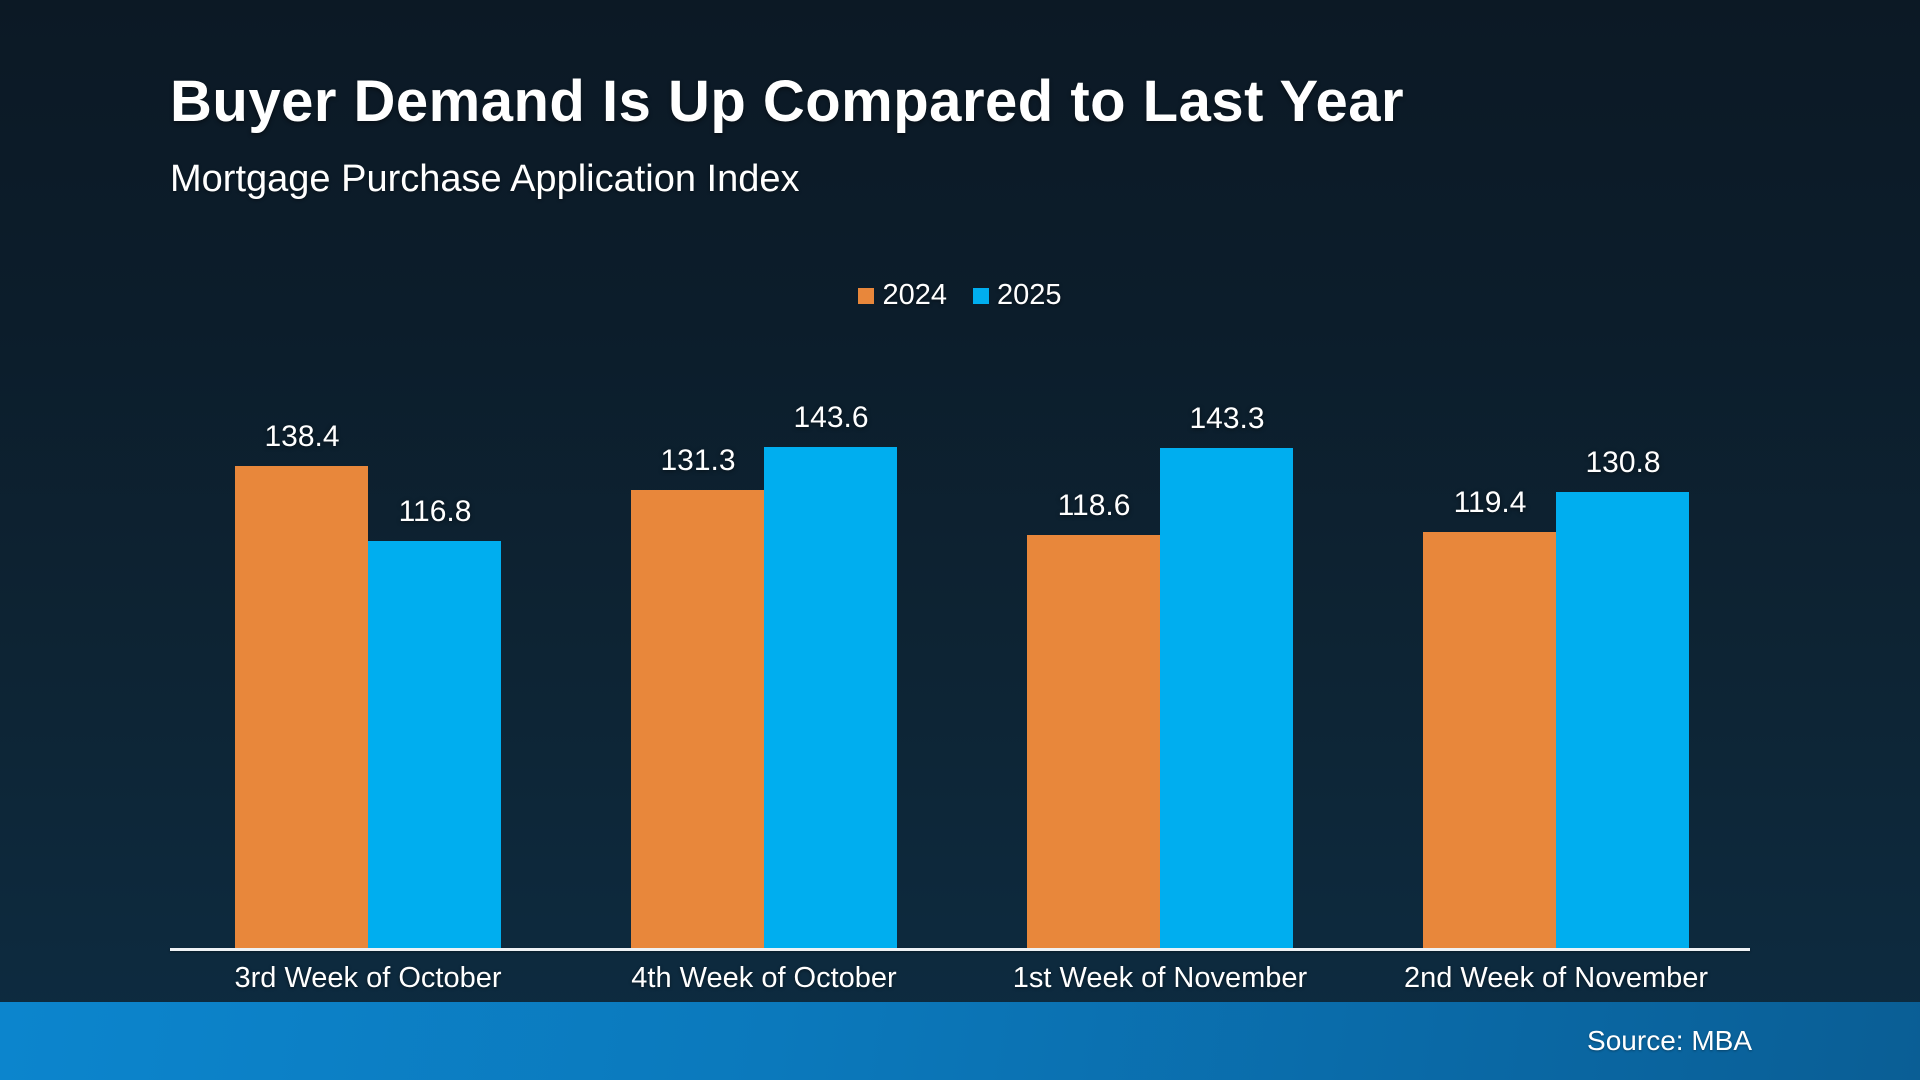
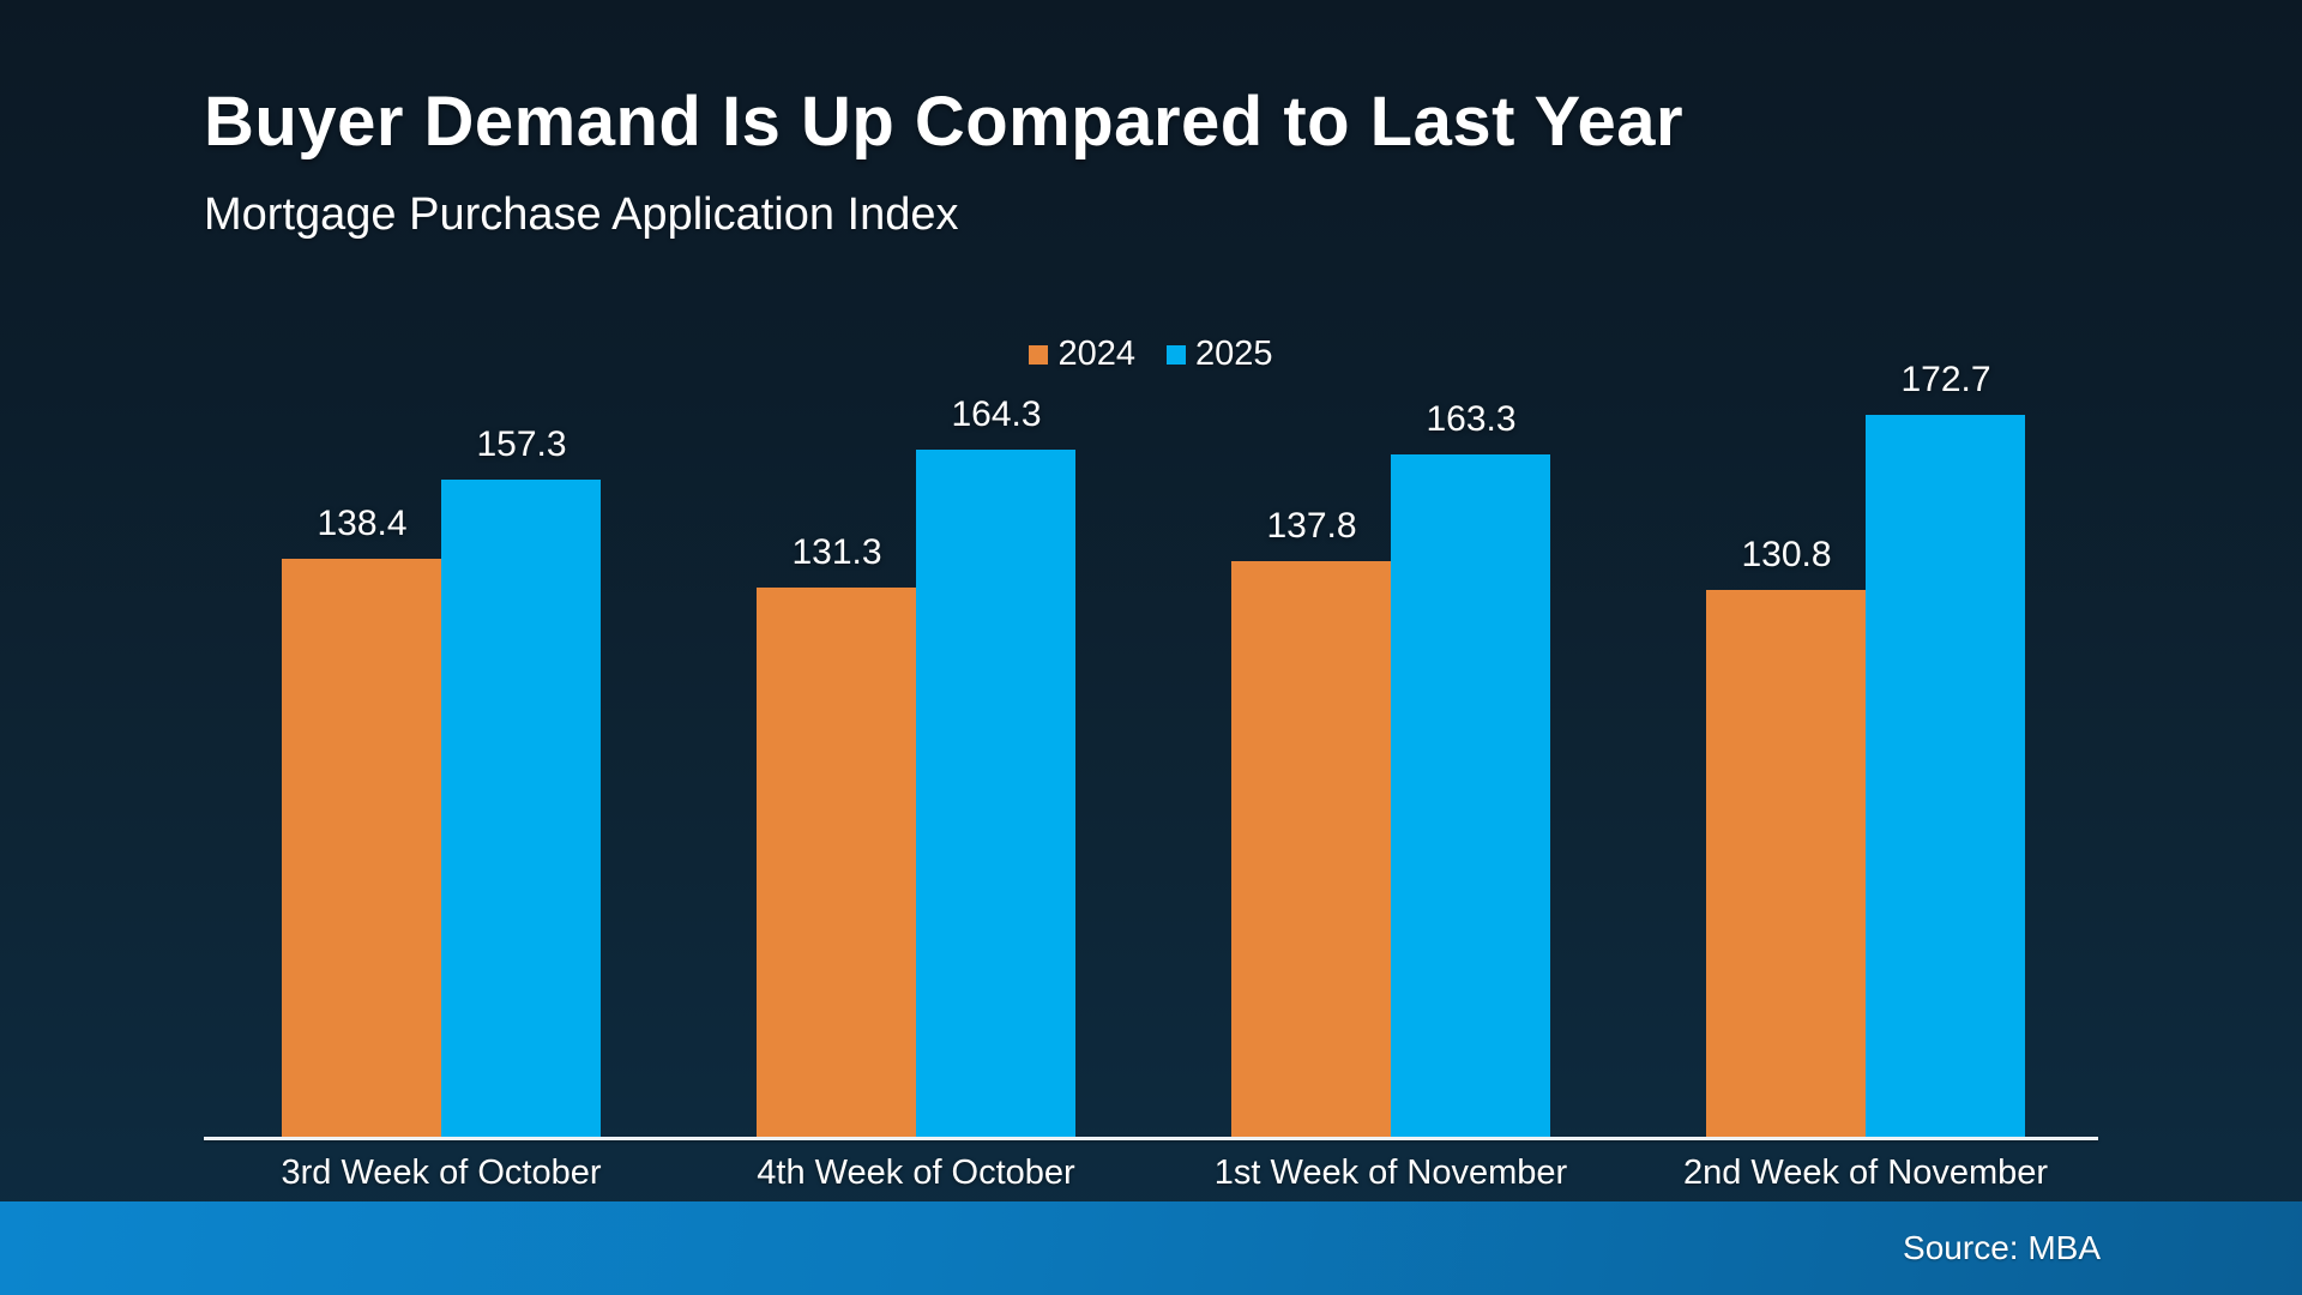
2025/3rd Week of October: 116.8 -> 157.3
2025/4th Week of October: 143.6 -> 164.3
2024/1st Week of November: 118.6 -> 137.8
2025/1st Week of November: 143.3 -> 163.3
2024/2nd Week of November: 119.4 -> 130.8
2025/2nd Week of November: 130.8 -> 172.7
